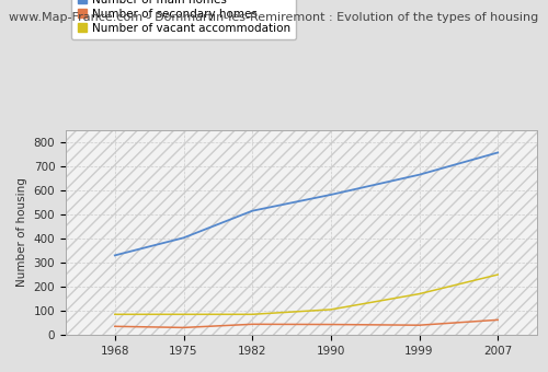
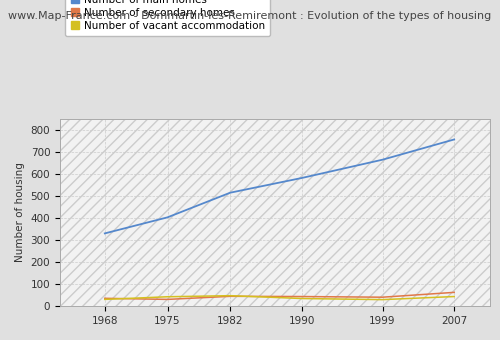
Number of vacant accommodation/1968: 85 -> 30
Number of vacant accommodation/1975: 85 -> 42
Number of vacant accommodation/1982: 85 -> 47
Number of vacant accommodation/1990: 105 -> 34
Number of vacant accommodation/1999: 170 -> 29
Number of vacant accommodation/2007: 250 -> 43
